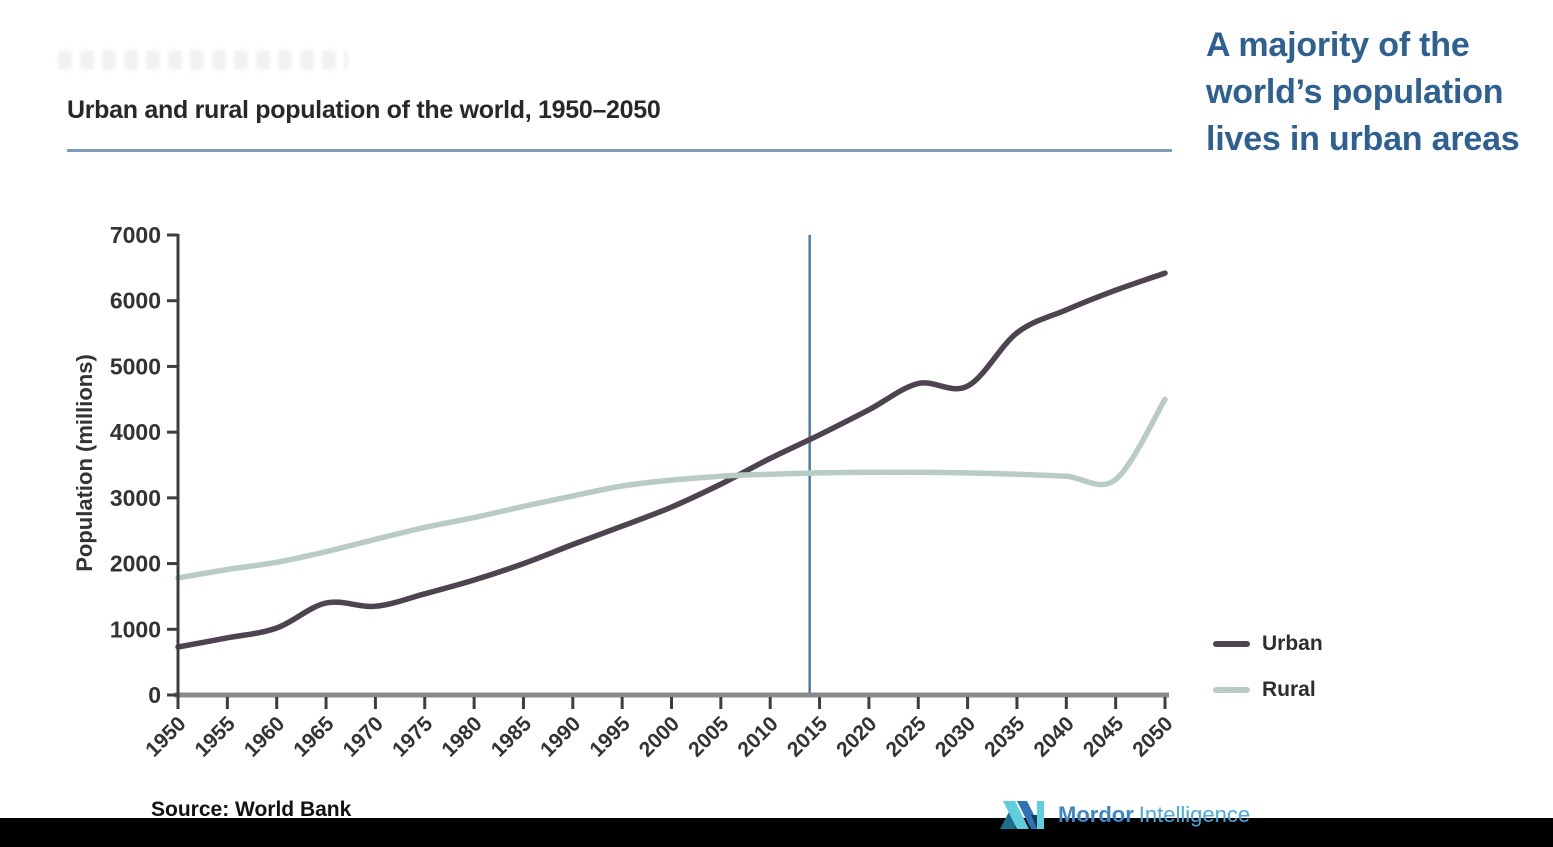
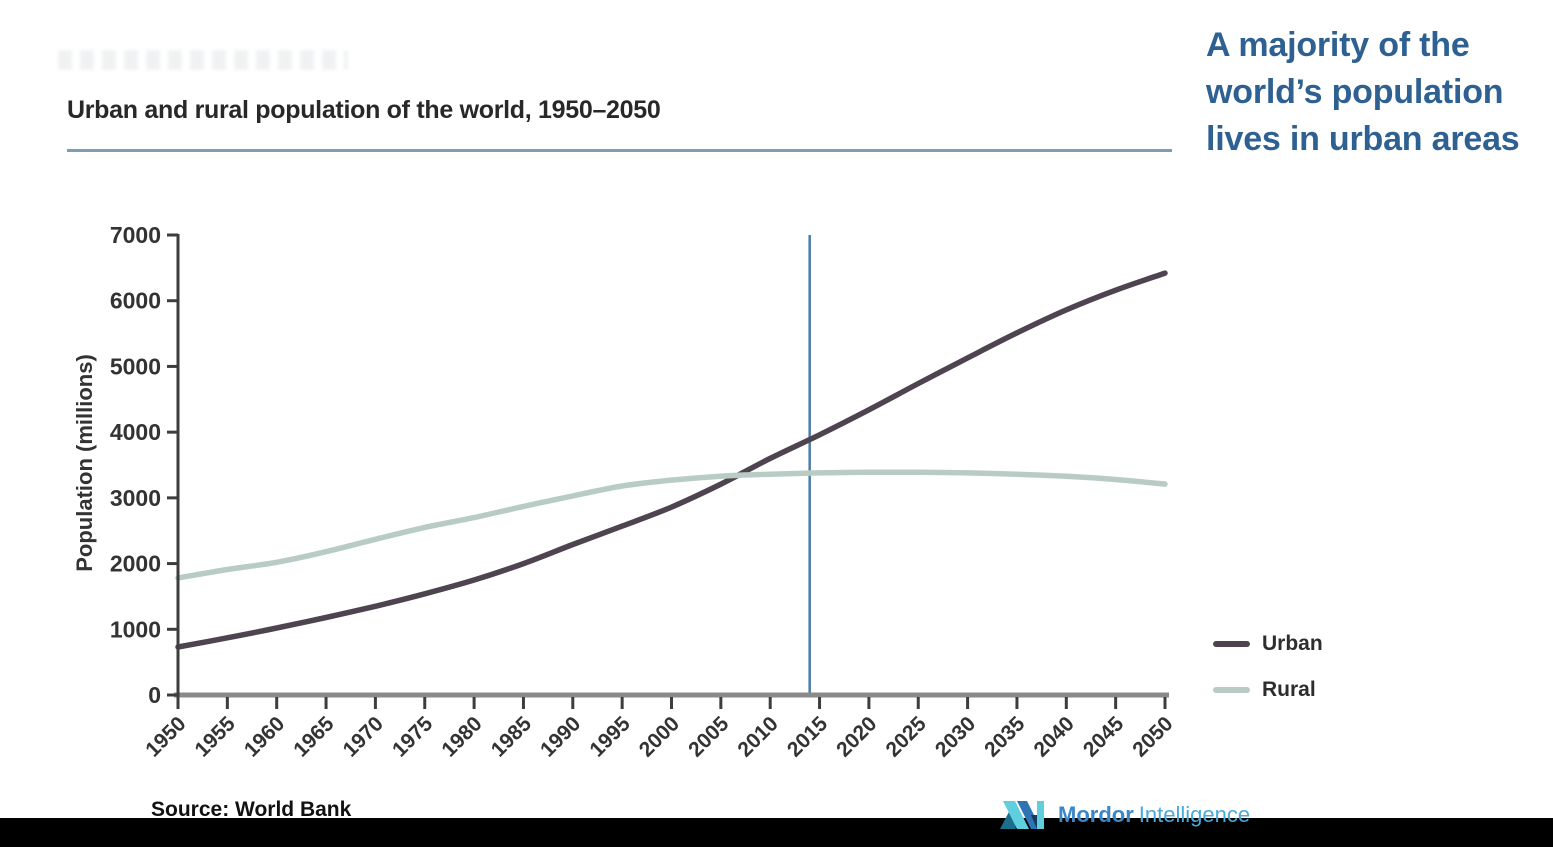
Urban/1965: 1400 -> 1200
Urban/2030: 4700 -> 5100
Rural/2050: 4500 -> 3200
